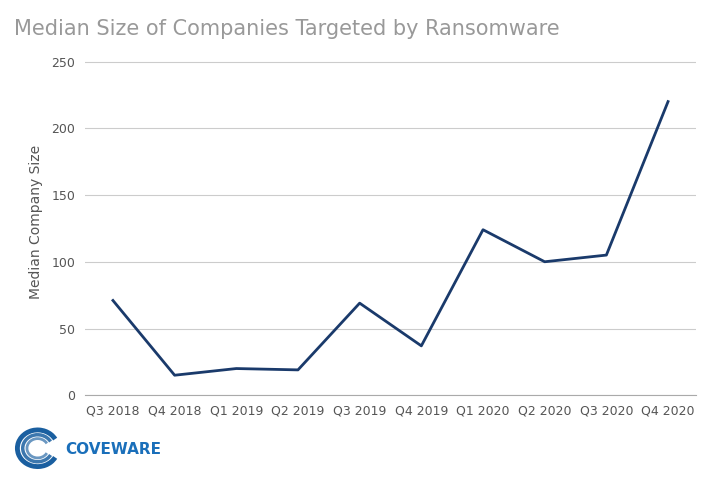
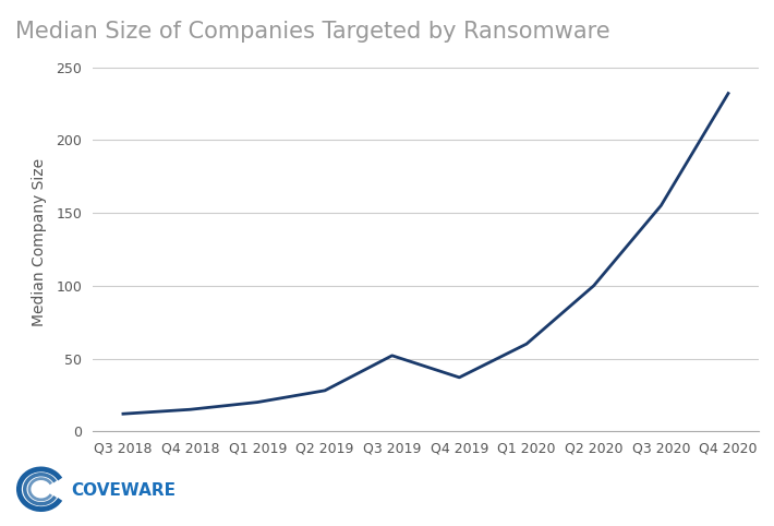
Q3 2018: 71 -> 12
Q2 2019: 19 -> 28
Q3 2019: 69 -> 52
Q1 2020: 124 -> 60
Q3 2020: 105 -> 155
Q4 2020: 220 -> 232
